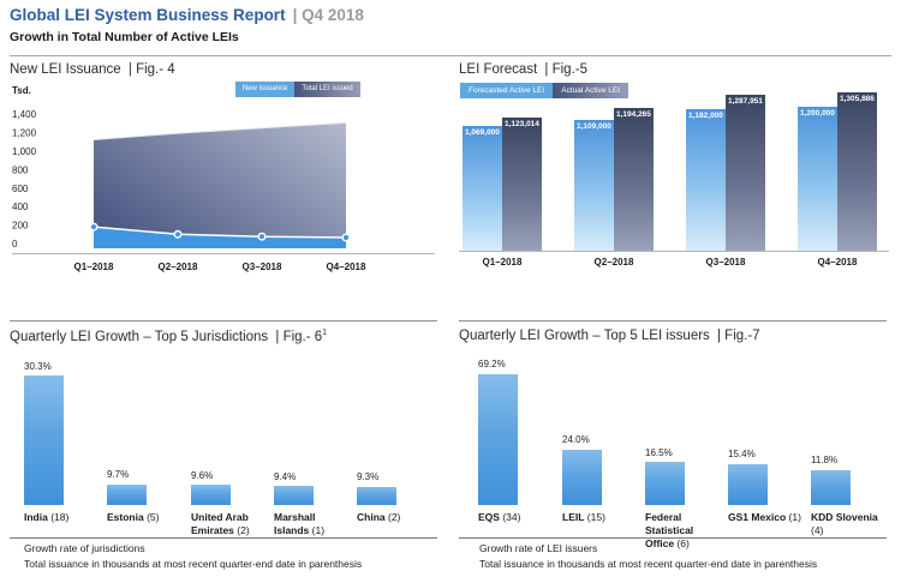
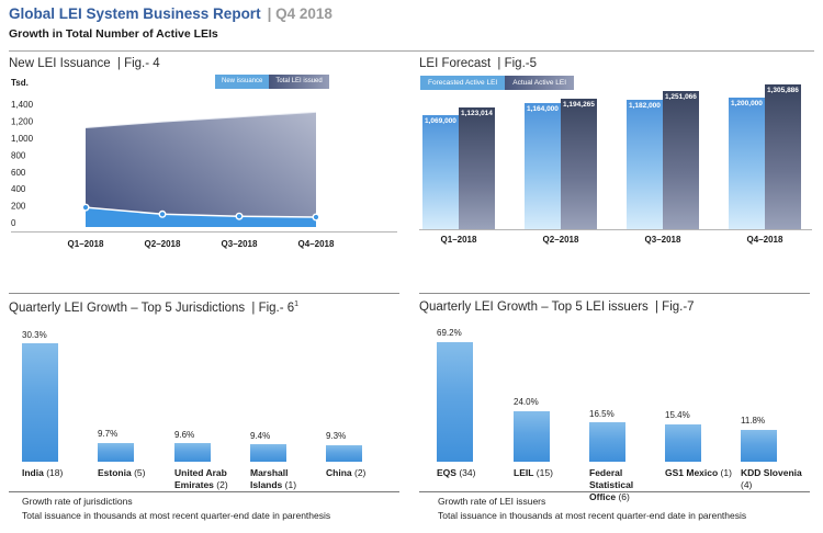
LEI Forecast/Forecasted Active LEI/Q2–2018: 1,109,000 -> 1,164,000
LEI Forecast/Actual Active LEI/Q3–2018: 1,287,951 -> 1,251,066
